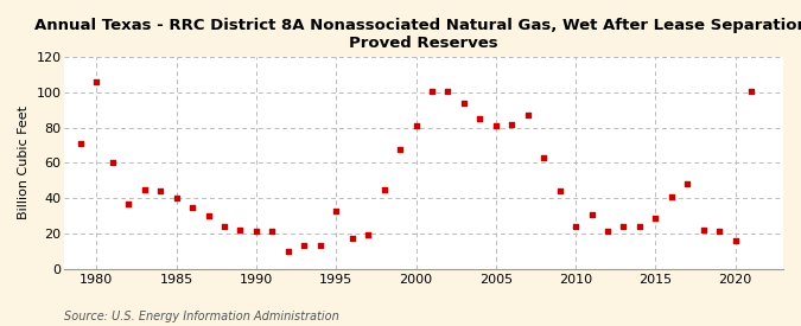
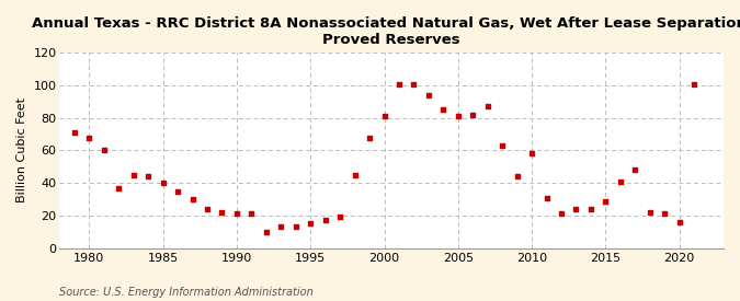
1980: 106 -> 68
1995: 33 -> 15
2010: 24 -> 58
